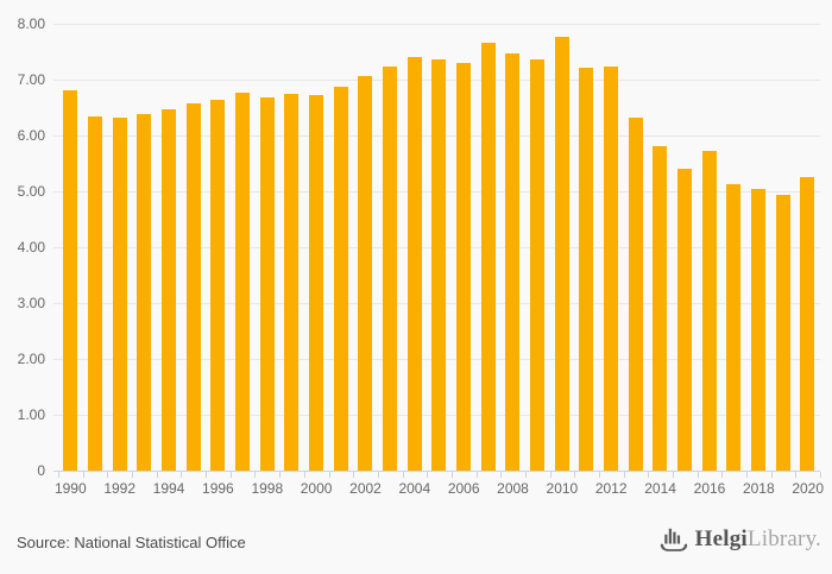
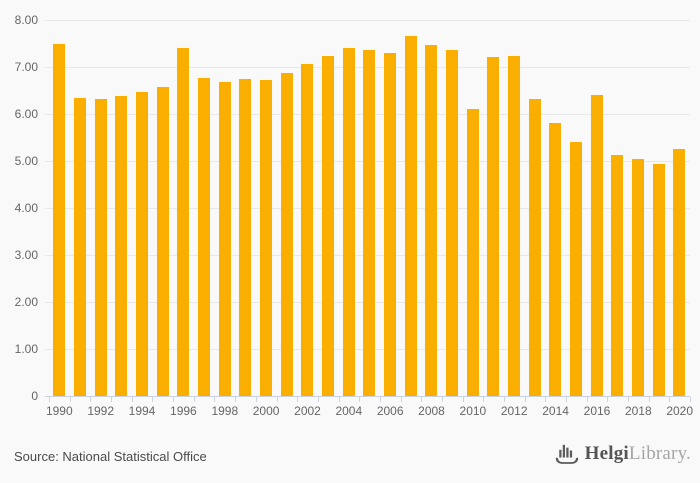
1990: 6.8 -> 7.5
1996: 6.6 -> 7.4
2010: 7.8 -> 6.1
2016: 5.7 -> 6.4
